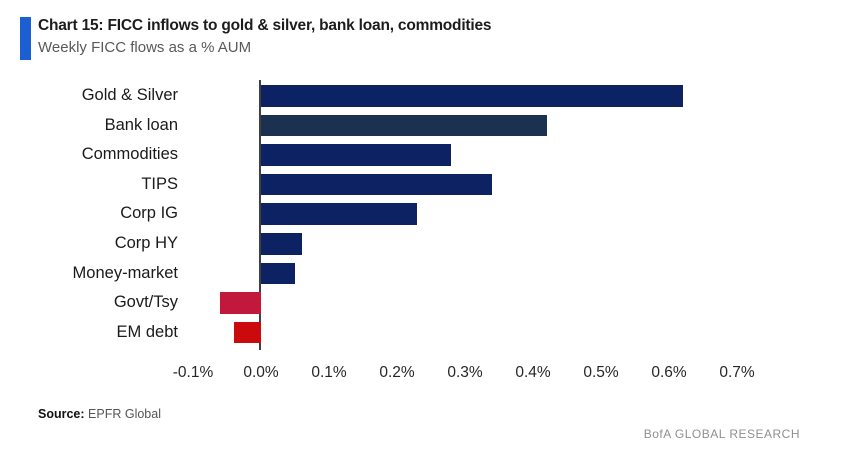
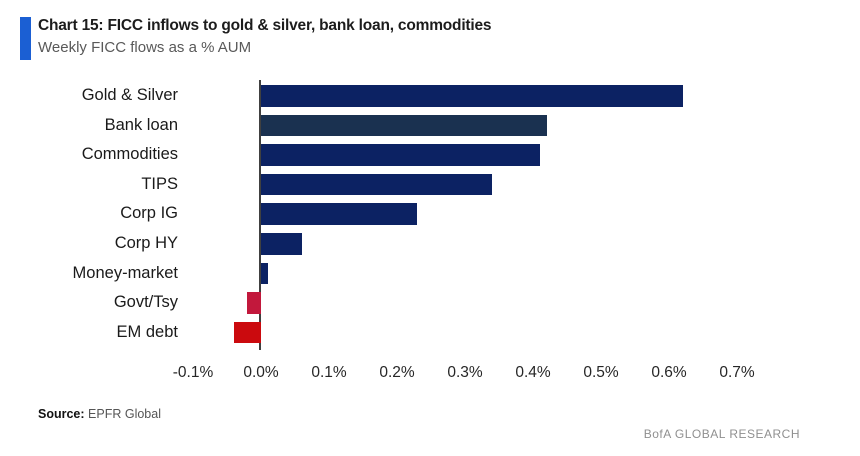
Commodities: 0.28% -> 0.41%
Money-market: 0.05% -> 0.01%
Govt/Tsy: -0.06% -> -0.02%
